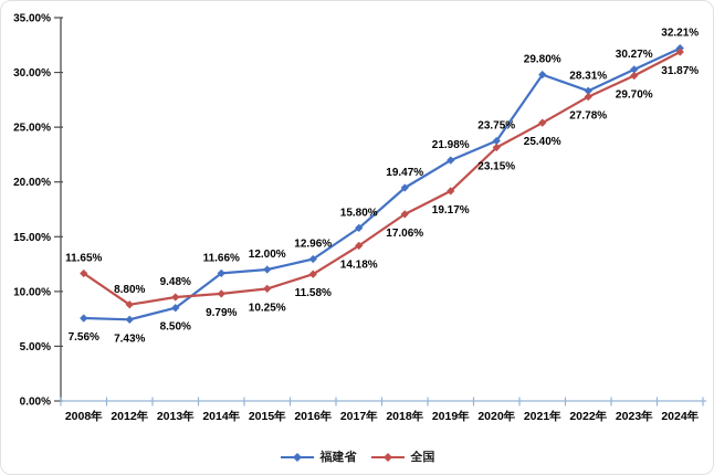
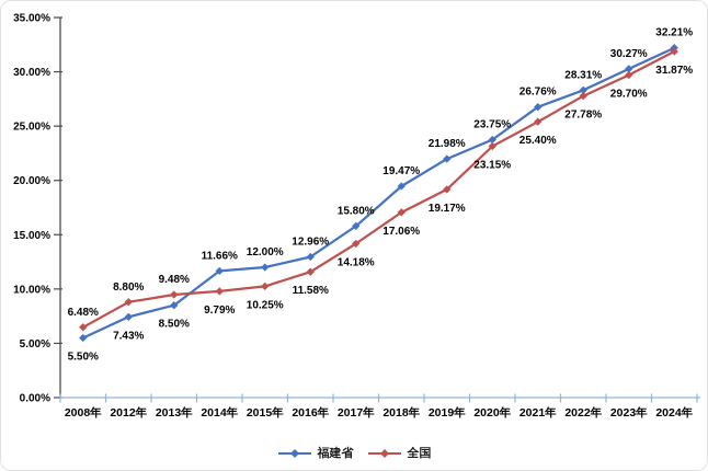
福建省/2008年: 7.56% -> 5.50%
全国/2008年: 11.65% -> 6.48%
福建省/2021年: 29.80% -> 26.76%
